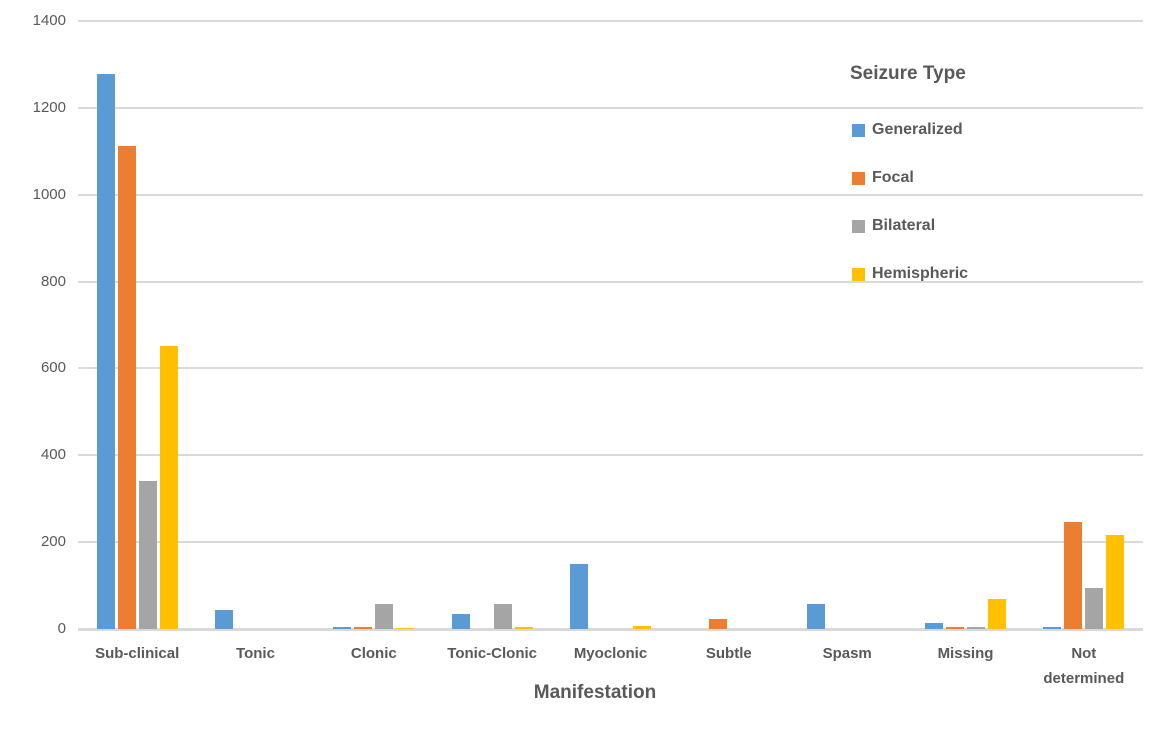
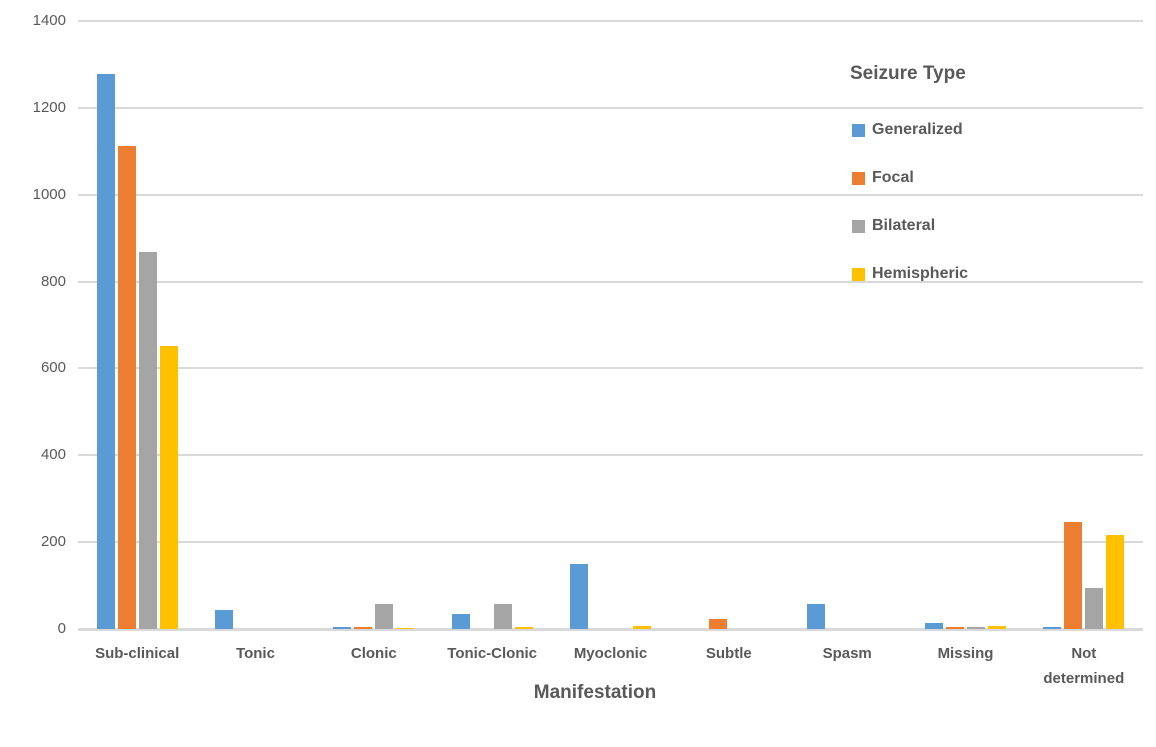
Bilateral/Sub-clinical: 340 -> 870
Hemispheric/Missing: 70 -> 10
